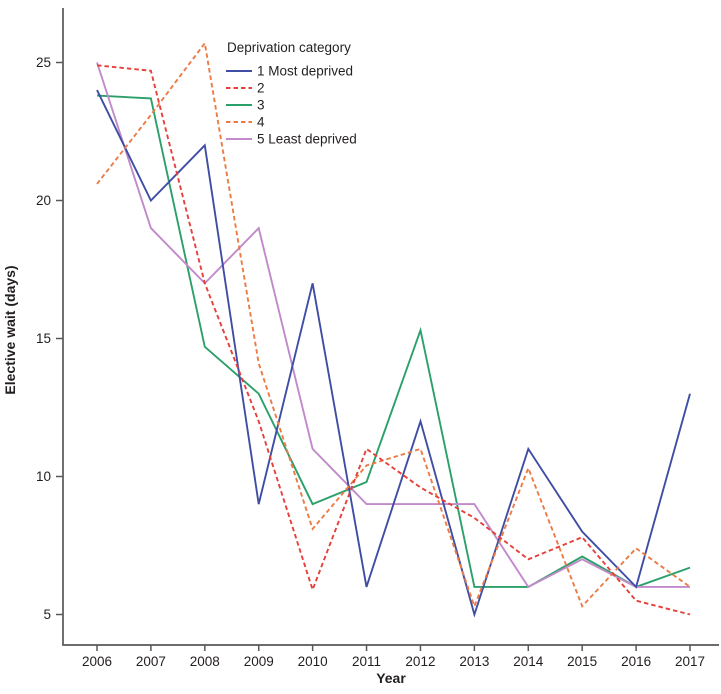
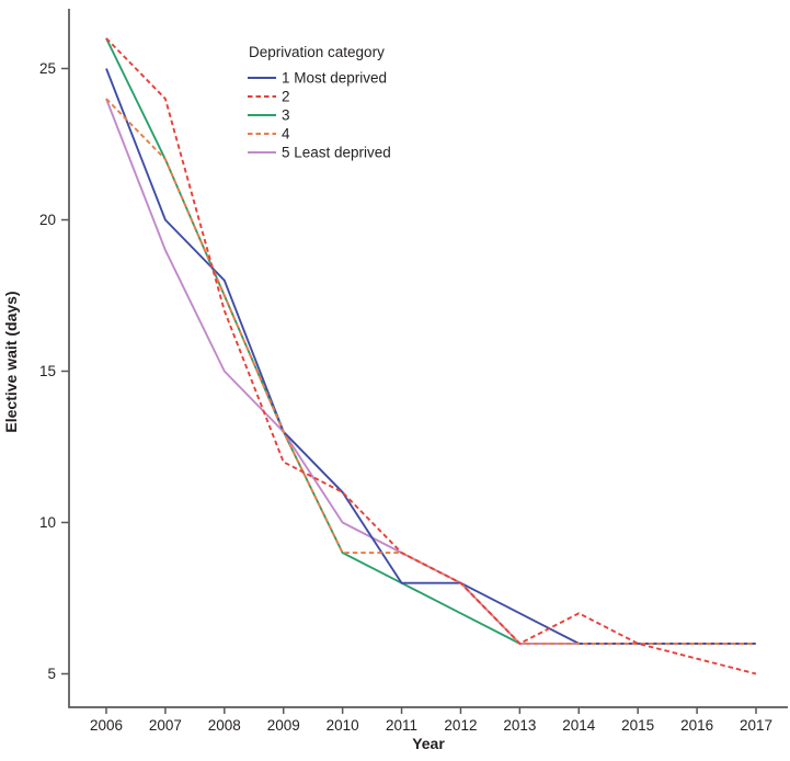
1 Most deprived/2006: 24 -> 25
2/2006: 24.9 -> 26.0
3/2006: 23.8 -> 26.0
4/2006: 20.6 -> 24.0
5 Least deprived/2006: 25 -> 24
2/2007: 24.7 -> 24.0
3/2007: 23.7 -> 22.0
4/2007: 23.1 -> 22.0
1 Most deprived/2008: 22 -> 18
3/2008: 14.7 -> 17.5
4/2008: 25.7 -> 17.5
5 Least deprived/2008: 17 -> 15
1 Most deprived/2009: 9 -> 13
4/2009: 14.1 -> 13.0
5 Least deprived/2009: 19 -> 13
1 Most deprived/2010: 17 -> 11
2/2010: 5.9 -> 11.0
4/2010: 8.1 -> 9.0
5 Least deprived/2010: 11 -> 10
1 Most deprived/2011: 6 -> 8
2/2011: 11.0 -> 9.0
3/2011: 9.8 -> 8.0
4/2011: 10.4 -> 9.0
1 Most deprived/2012: 12 -> 8
2/2012: 9.6 -> 8.0
3/2012: 15.3 -> 7.0
4/2012: 11.0 -> 8.0
5 Least deprived/2012: 9 -> 8
1 Most deprived/2013: 5 -> 7
2/2013: 8.5 -> 6.0
4/2013: 5.3 -> 6.0
5 Least deprived/2013: 9 -> 6
1 Most deprived/2014: 11 -> 6
4/2014: 10.3 -> 6.0
1 Most deprived/2015: 8 -> 6
2/2015: 7.8 -> 6.0
3/2015: 7.1 -> 6.0
4/2015: 5.3 -> 6.0
5 Least deprived/2015: 7 -> 6
4/2016: 7.4 -> 6.0
1 Most deprived/2017: 13 -> 6
3/2017: 6.7 -> 6.0
